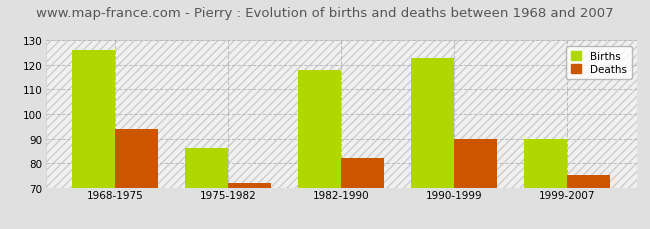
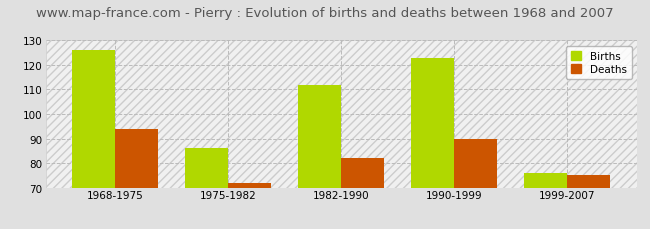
Births/1982-1990: 118 -> 112
Births/1999-2007: 90 -> 76
